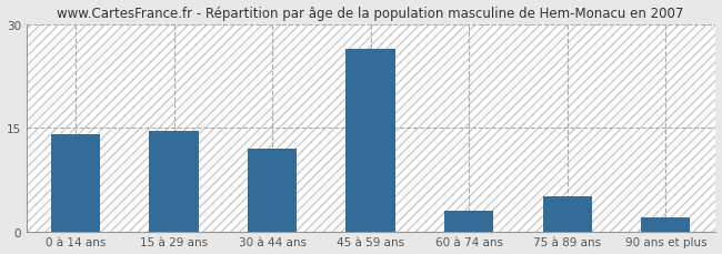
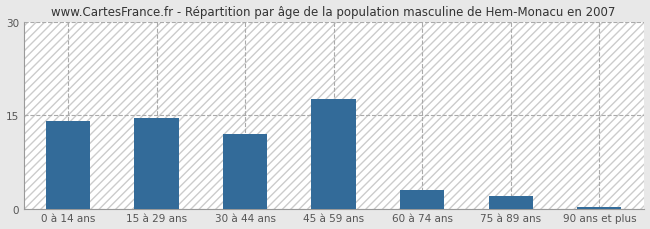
45 à 59 ans: 26.4 -> 17.5
75 à 89 ans: 5.0 -> 2.0
90 ans et plus: 2.0 -> 0.2
